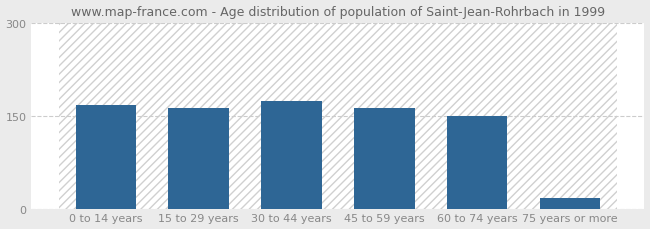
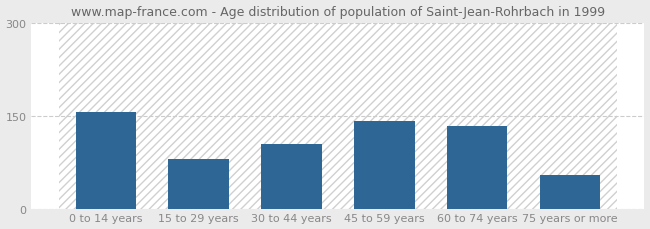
0 to 14 years: 168 -> 156
15 to 29 years: 162 -> 80
30 to 44 years: 173 -> 104
45 to 59 years: 163 -> 142
60 to 74 years: 150 -> 134
75 years or more: 17 -> 54
